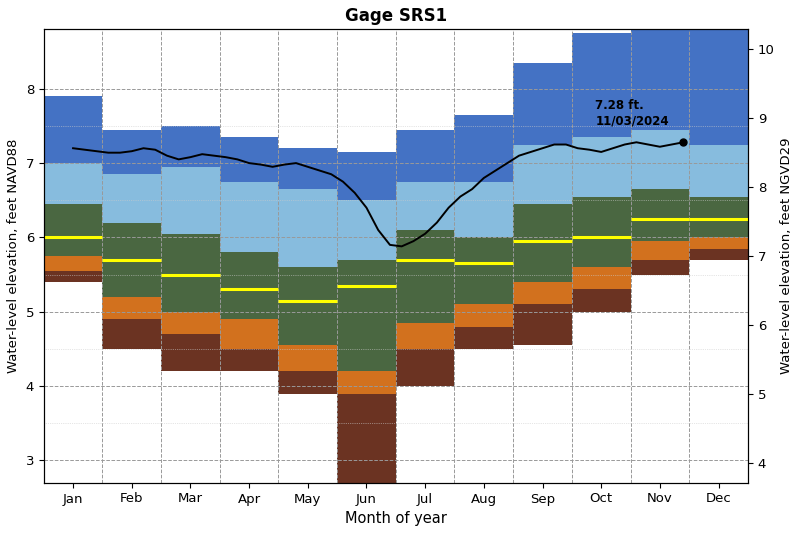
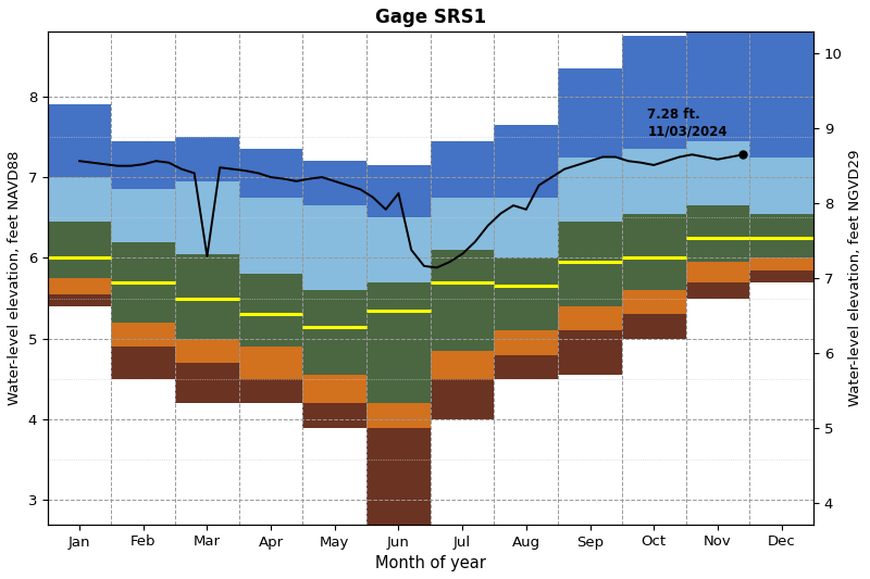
Mar: 7.08 -> 6.02
Jun: 6.40 -> 6.80
Aug: 6.80 -> 6.60
